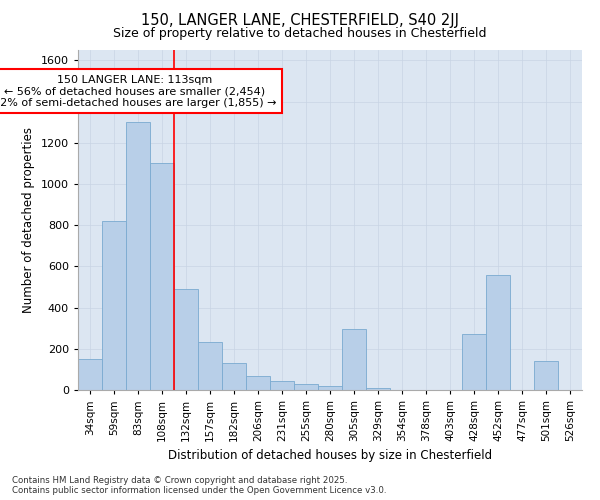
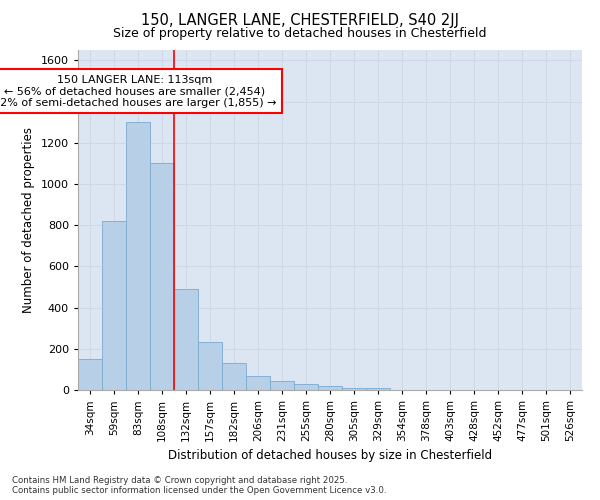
305sqm: 295 -> 10
428sqm: 270 -> 2
452sqm: 560 -> 2
501sqm: 140 -> 2
